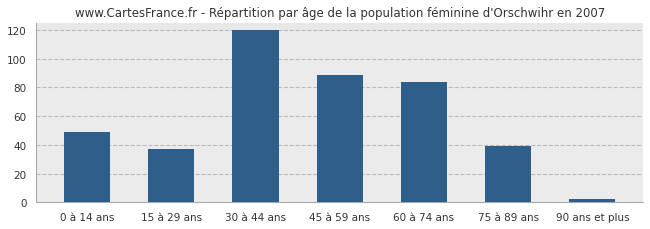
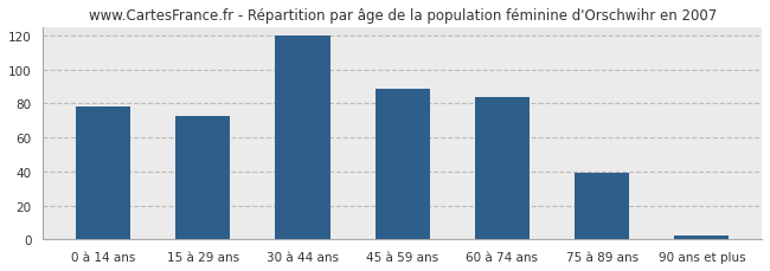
0 à 14 ans: 49 -> 78
15 à 29 ans: 37 -> 73
